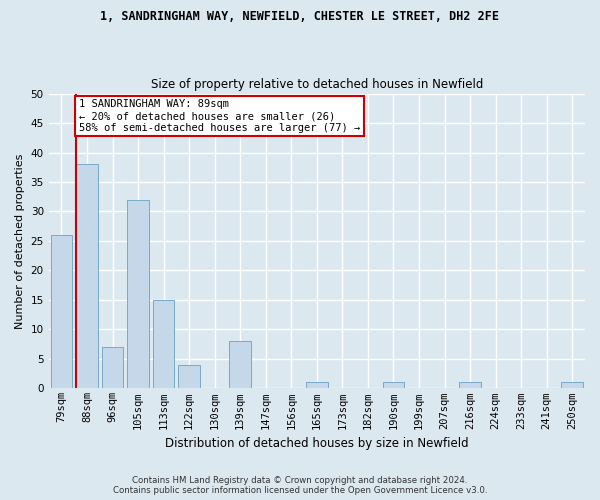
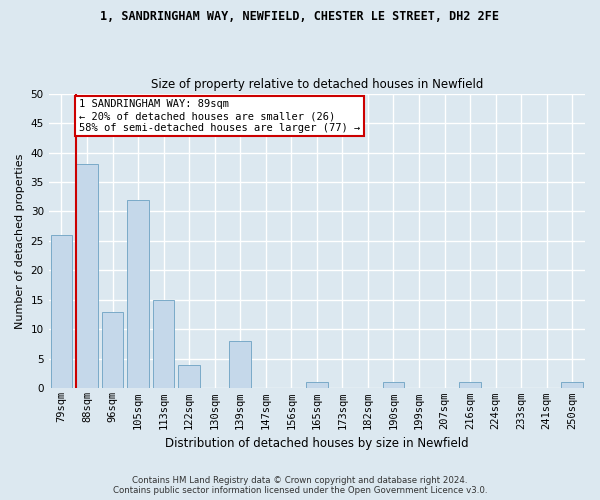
96sqm: 7 -> 13
